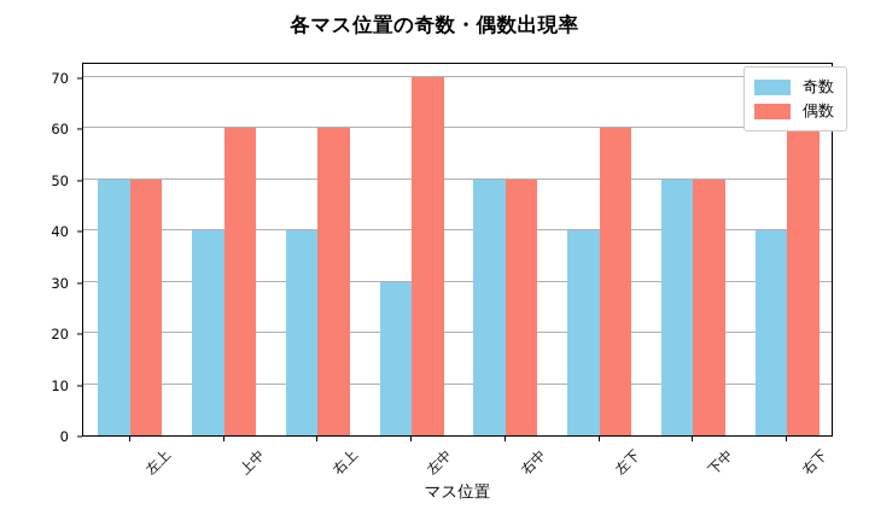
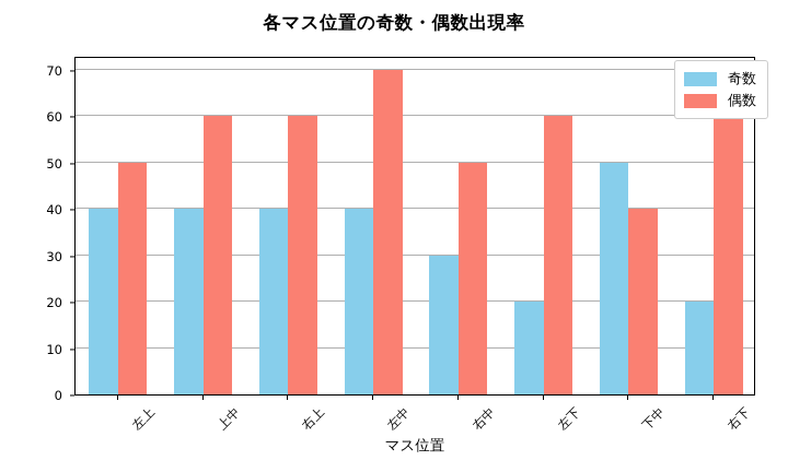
奇数/左上: 50 -> 40
奇数/左中: 30 -> 40
奇数/右中: 50 -> 30
奇数/左下: 40 -> 20
偶数/下中: 50 -> 40
奇数/右下: 40 -> 20
